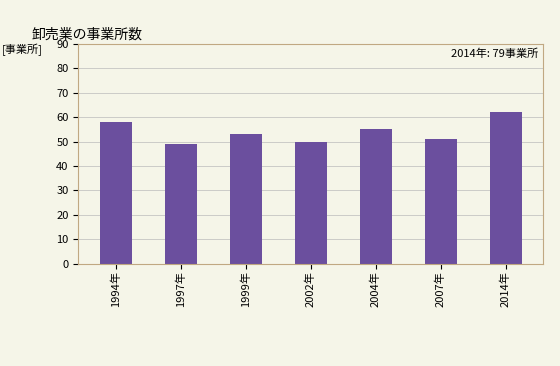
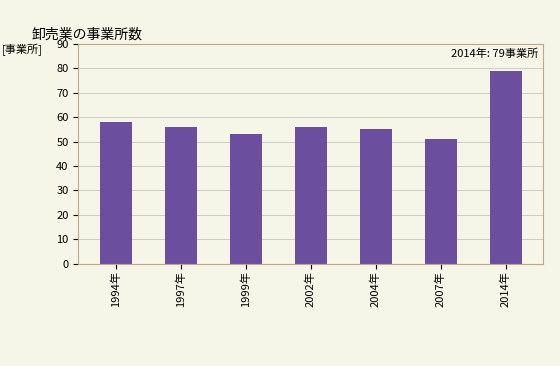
1997年: 49 -> 56
2002年: 50 -> 56
2014年: 62 -> 79
